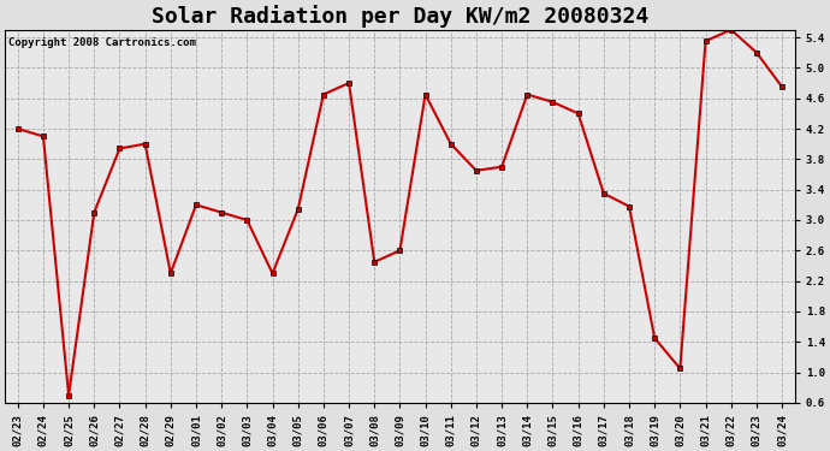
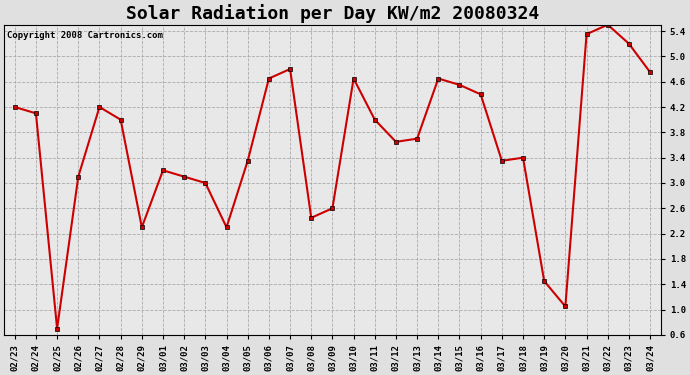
02/27: 3.94 -> 4.20
03/05: 3.14 -> 3.35
03/18: 3.18 -> 3.40
